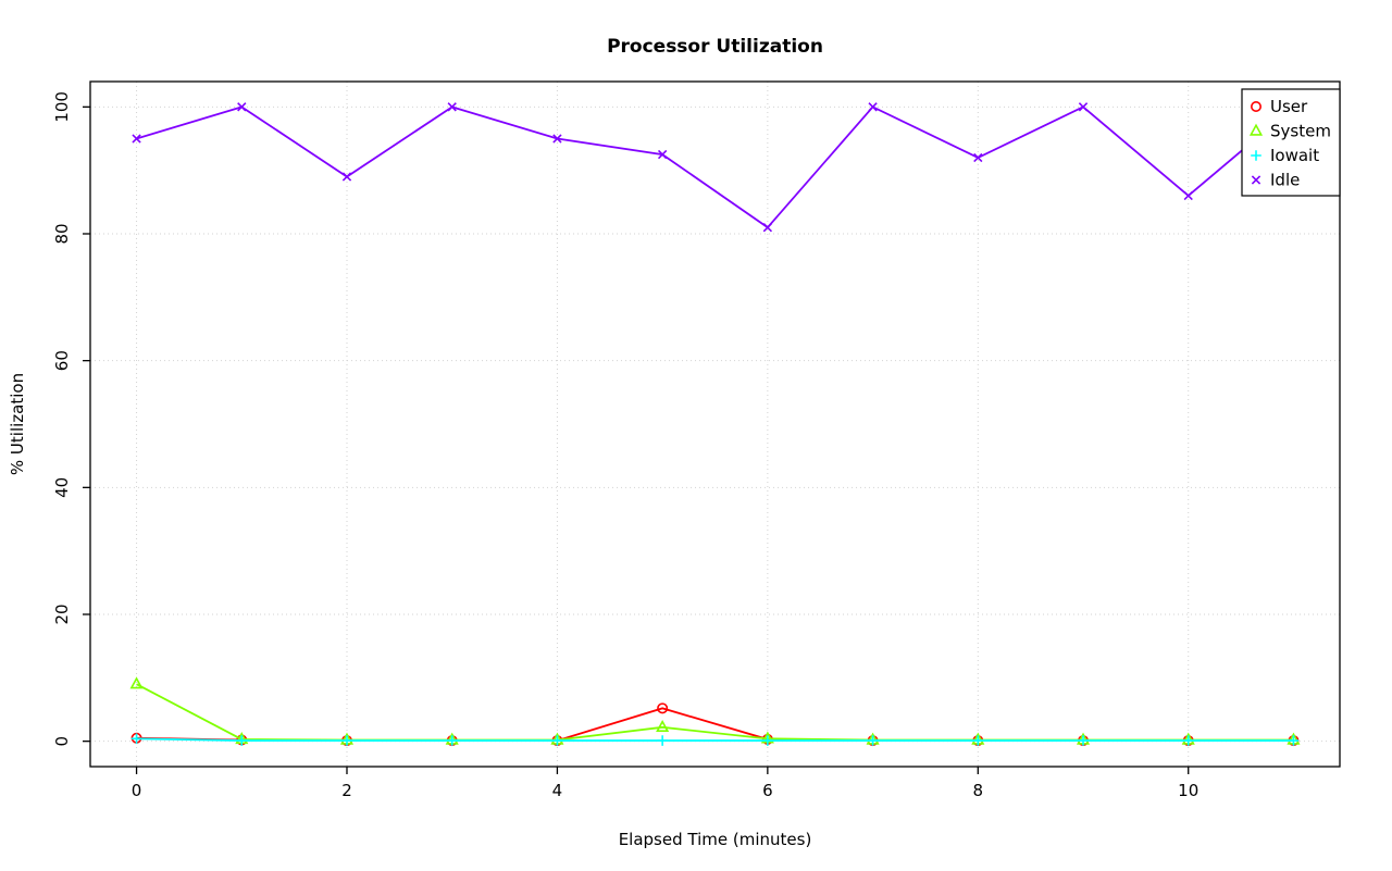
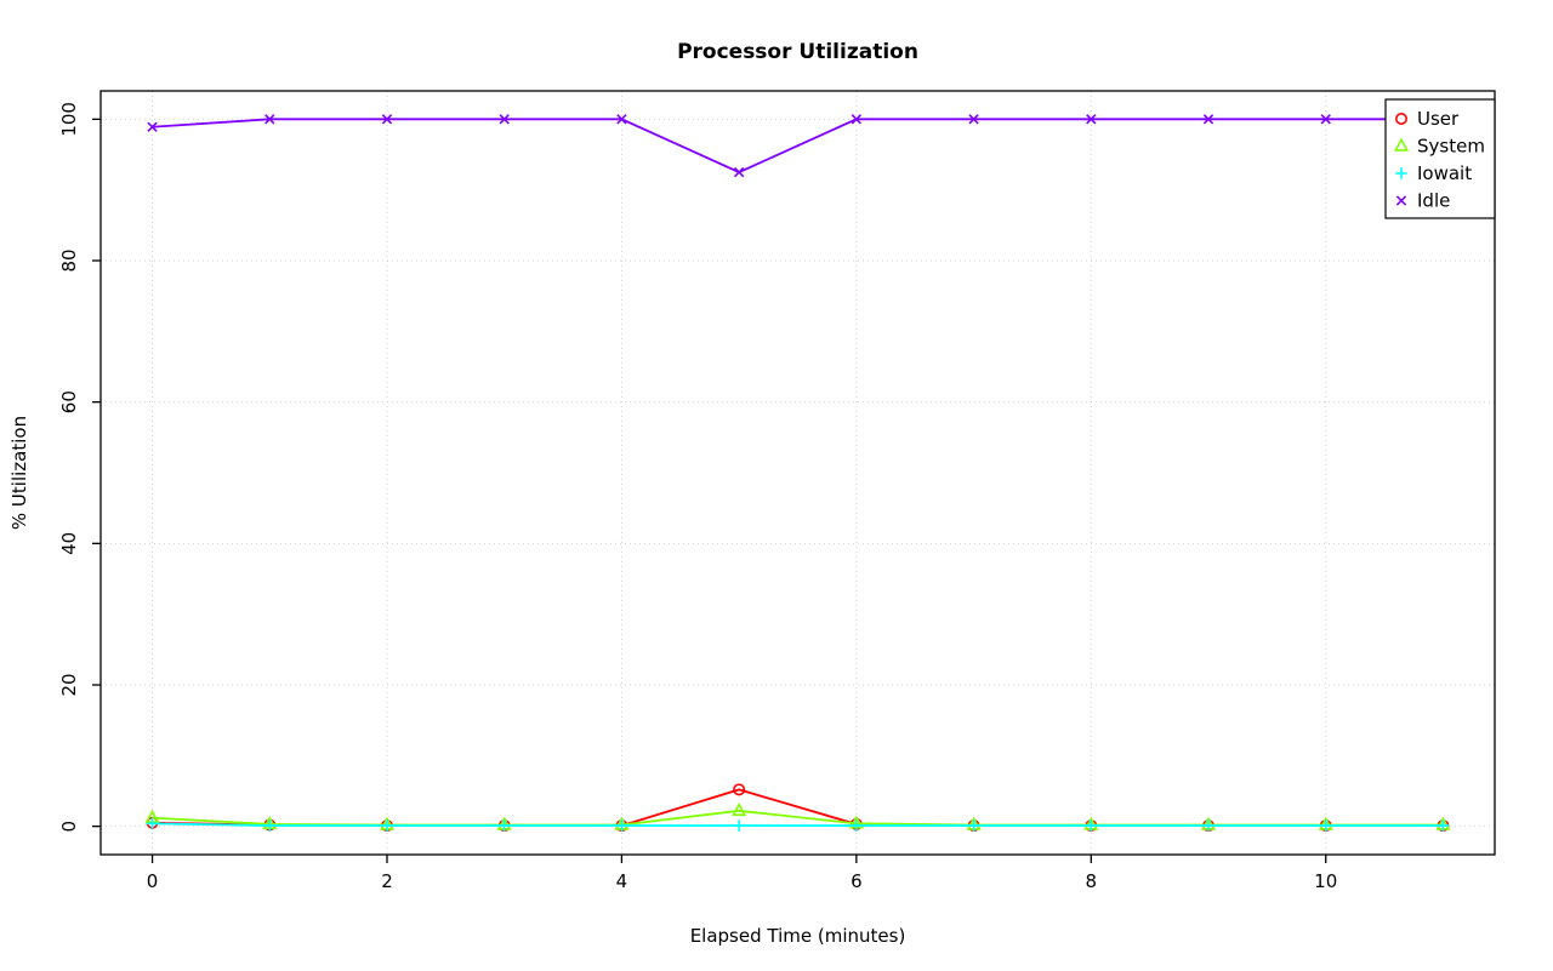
System/0: 9 -> 1
Idle/0: 95 -> 99
Idle/2: 89 -> 100
Idle/4: 95 -> 100
Idle/6: 81 -> 100
Idle/8: 92 -> 100
Idle/10: 86 -> 100
